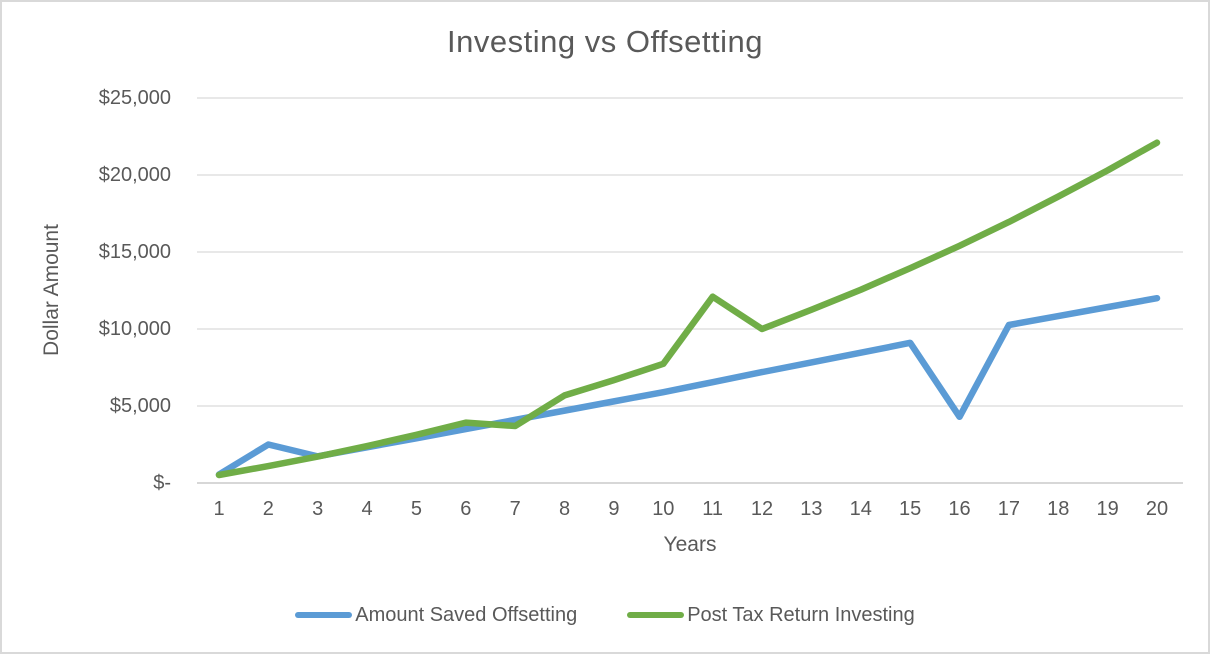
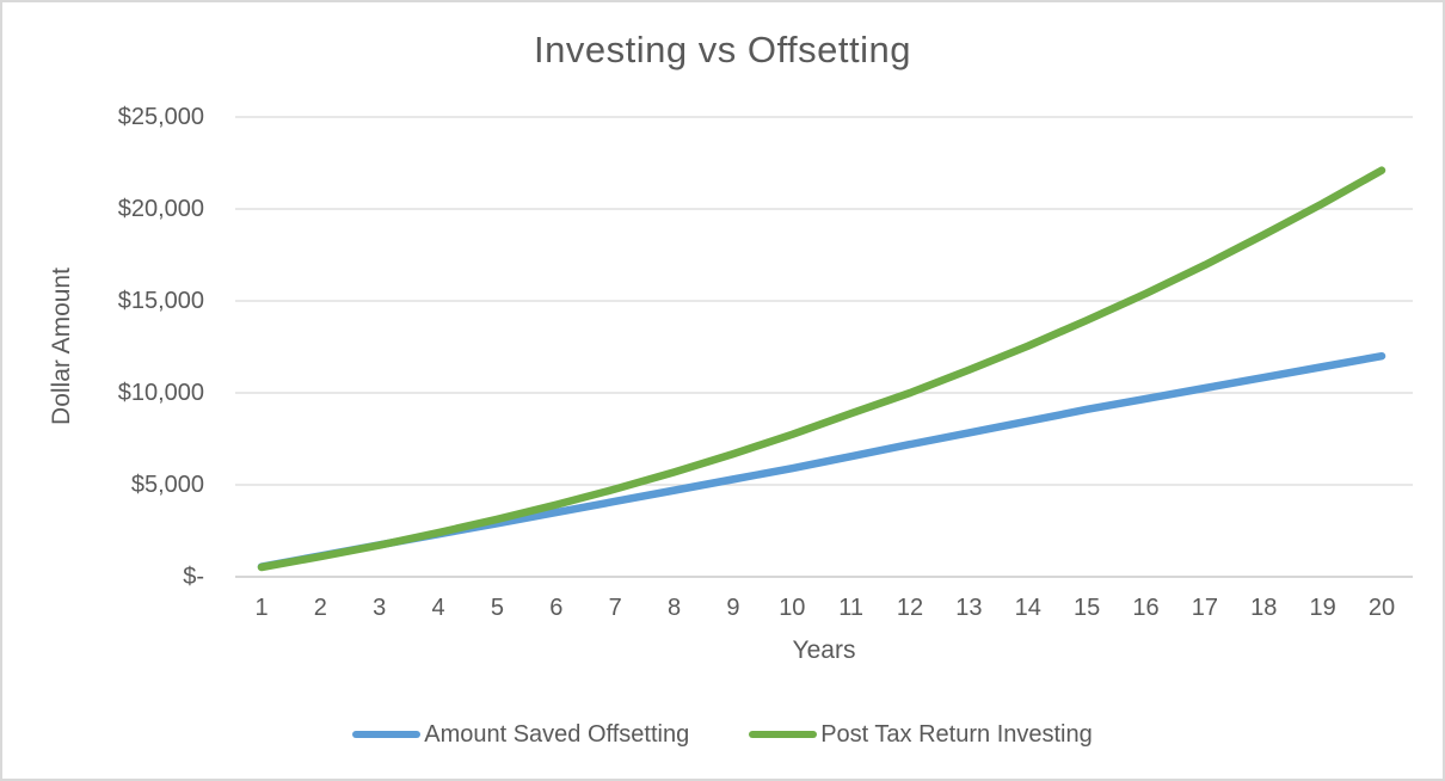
Amount Saved Offsetting/2: $2500 -> $1100
Post Tax Return Investing/7: $3700 -> $4800
Post Tax Return Investing/11: $12100 -> $8900
Amount Saved Offsetting/16: $4300 -> $9700
